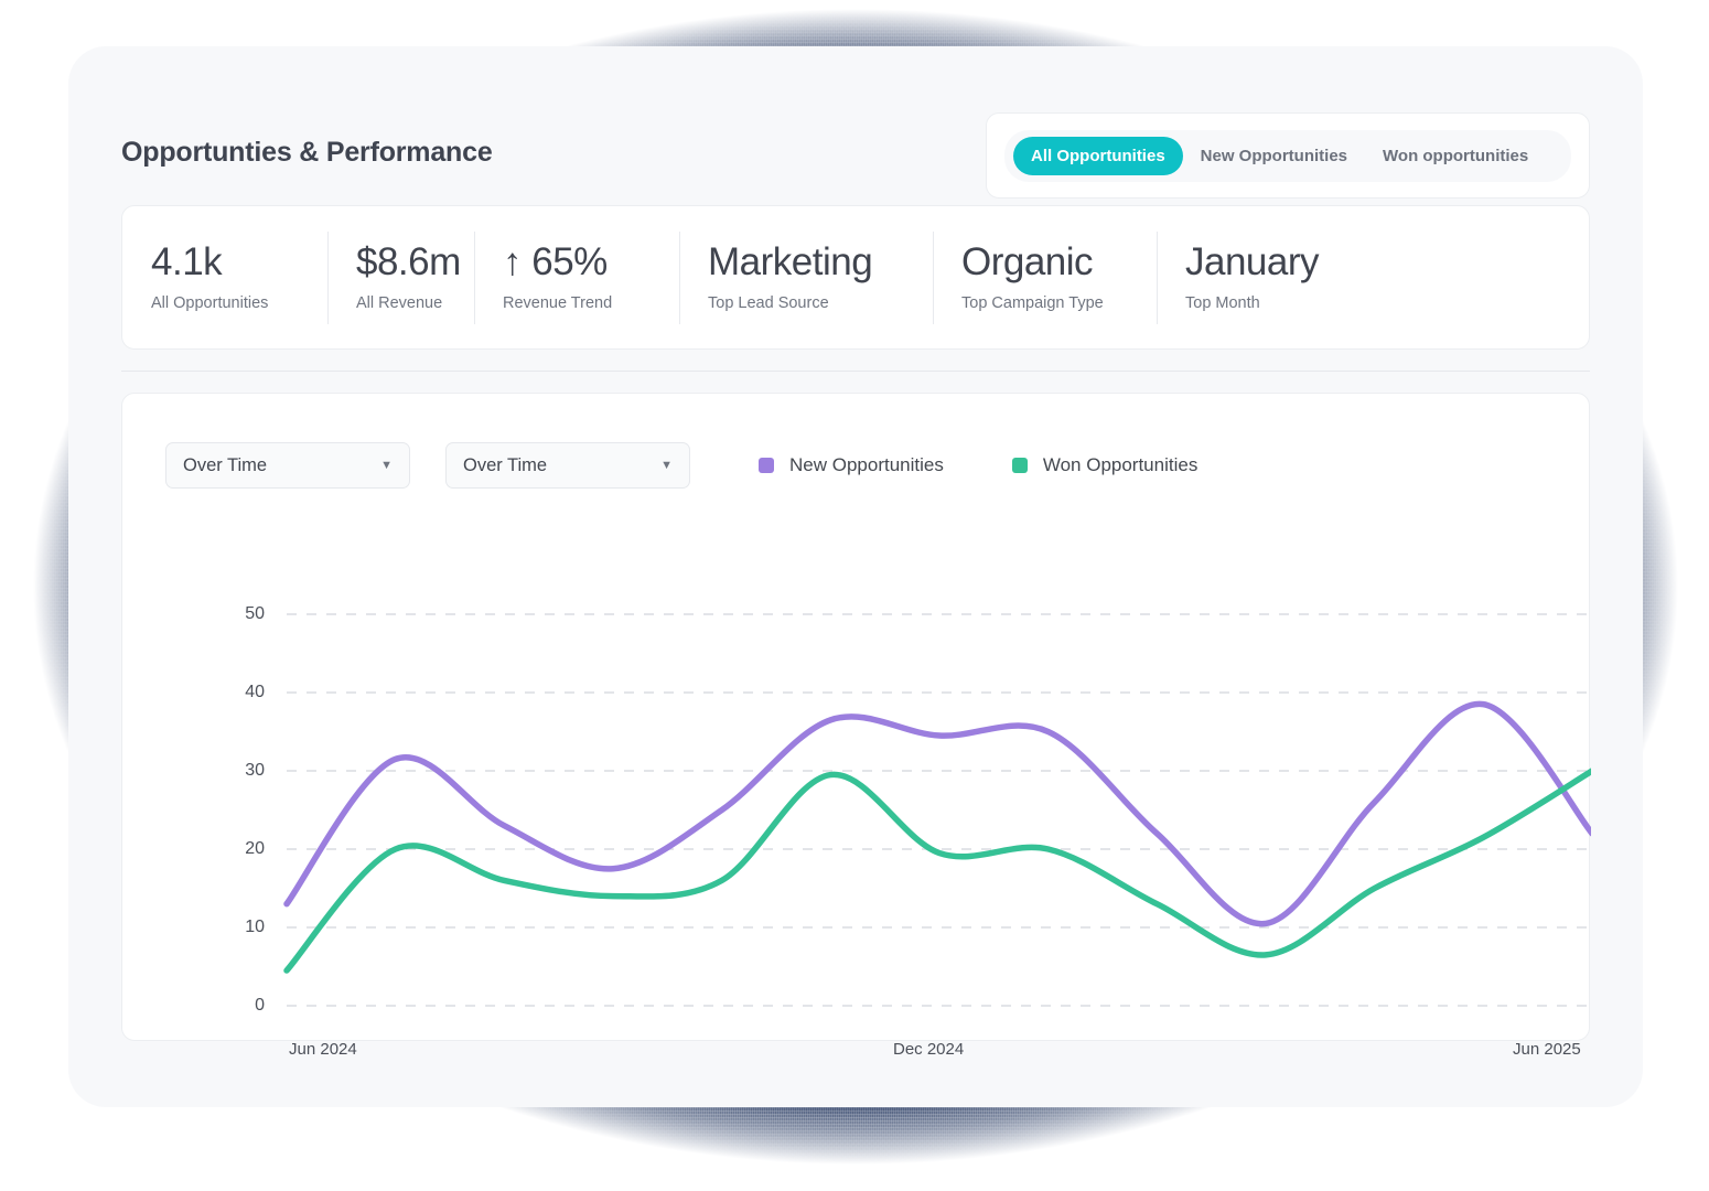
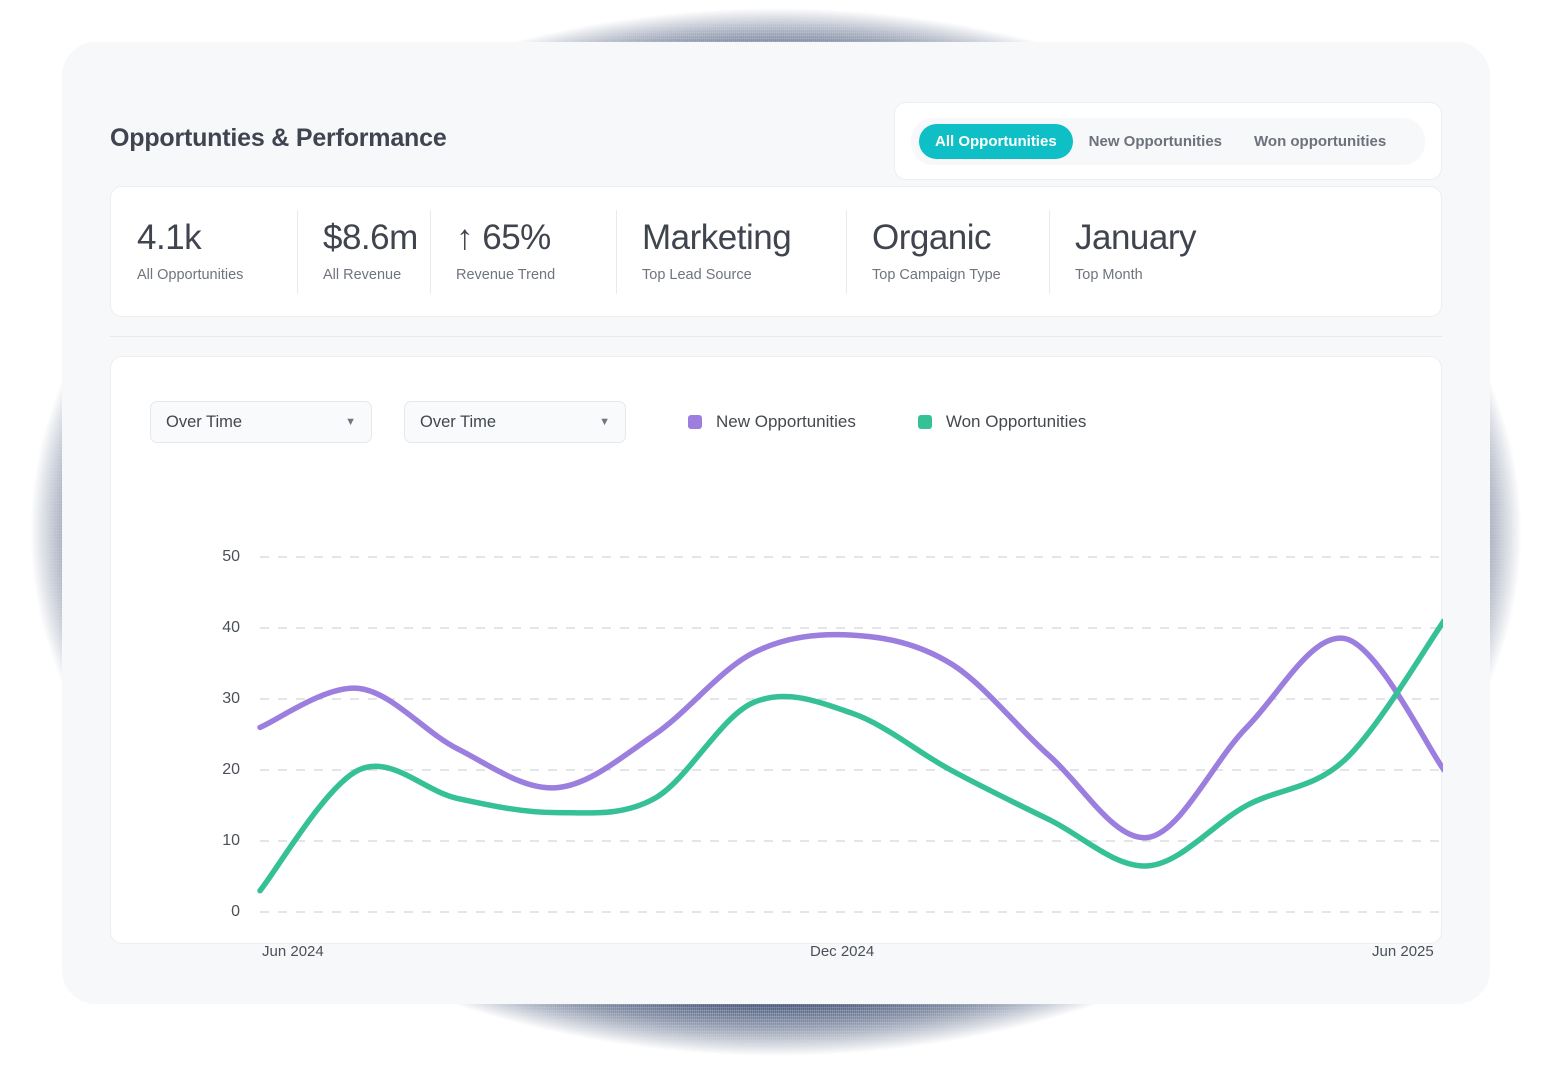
New Opportunities/Jun 2024: 13 -> 26
Won Opportunities/Jun 2024: 4 -> 3
New Opportunities/Dec 2024: 34 -> 39
Won Opportunities/Dec 2024: 20 -> 28
New Opportunities/Jun 2025: 22 -> 20
Won Opportunities/Jun 2025: 30 -> 41
